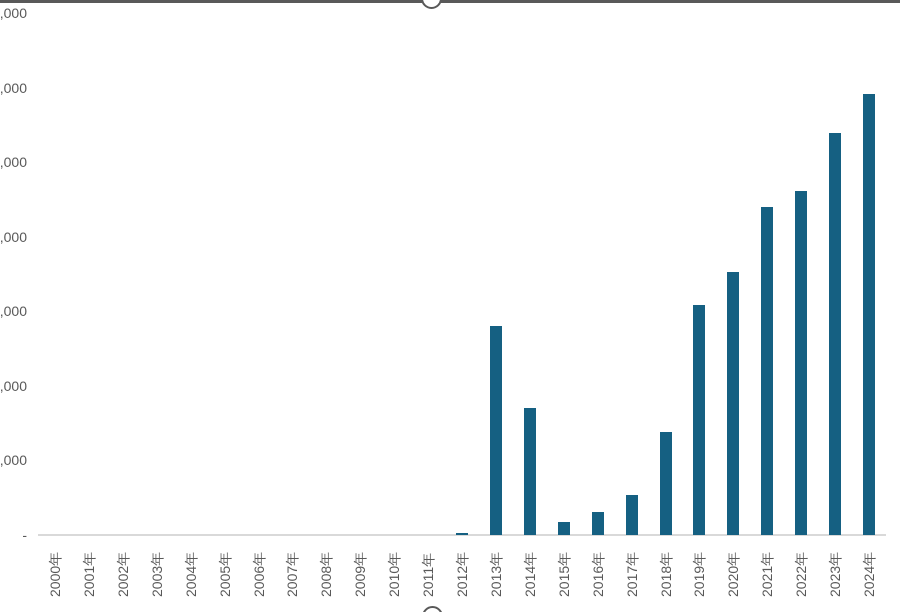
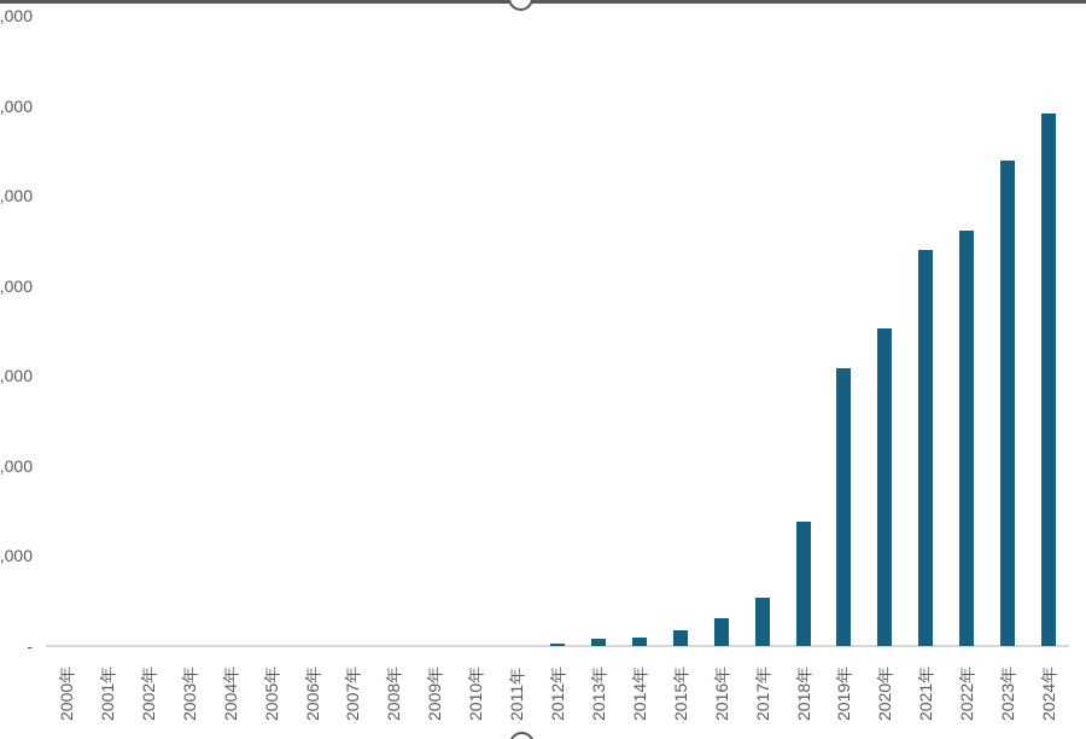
2013年: 2800 -> 100
2014年: 1700 -> 100
